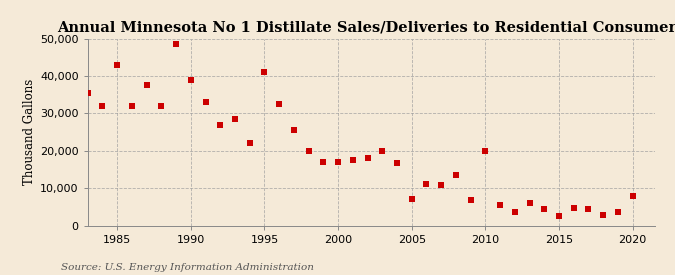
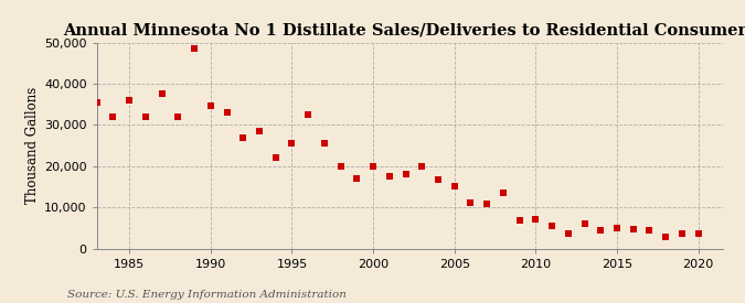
1985: 43,000 -> 36,000
1990: 39,000 -> 34,500
1995: 41,000 -> 25,500
2000: 17,000 -> 19,800
2005: 7,000 -> 15,200
2010: 20,000 -> 7,200
2015: 2,500 -> 5,000
2020: 8,000 -> 3,700
